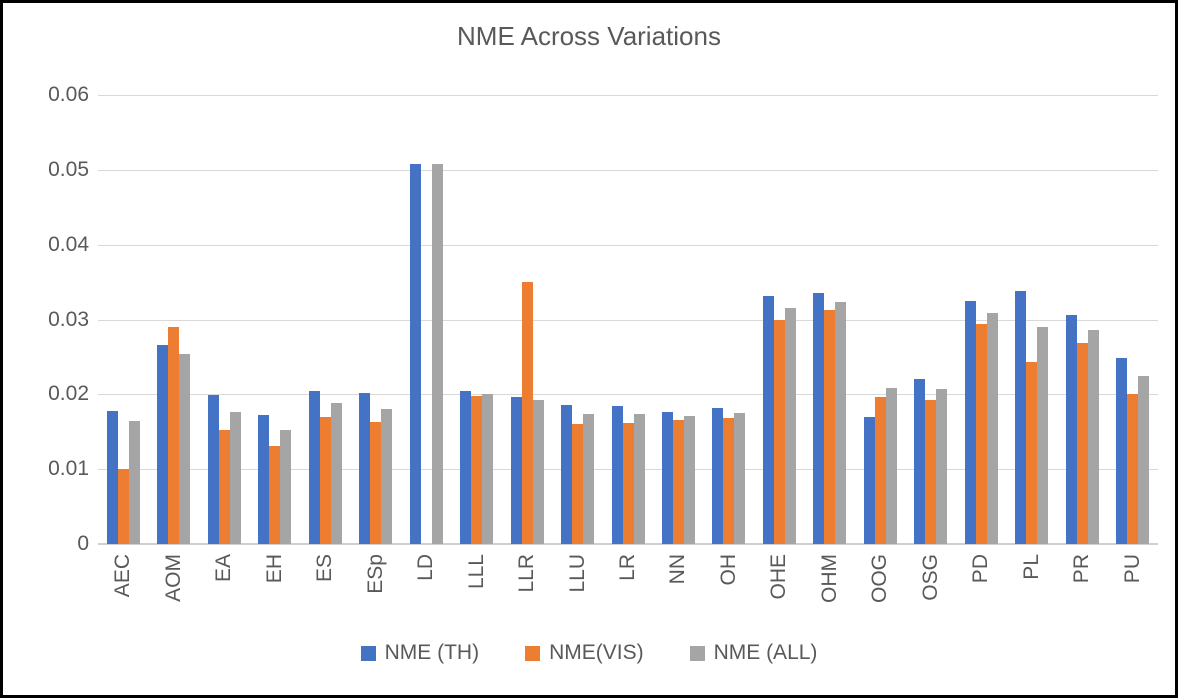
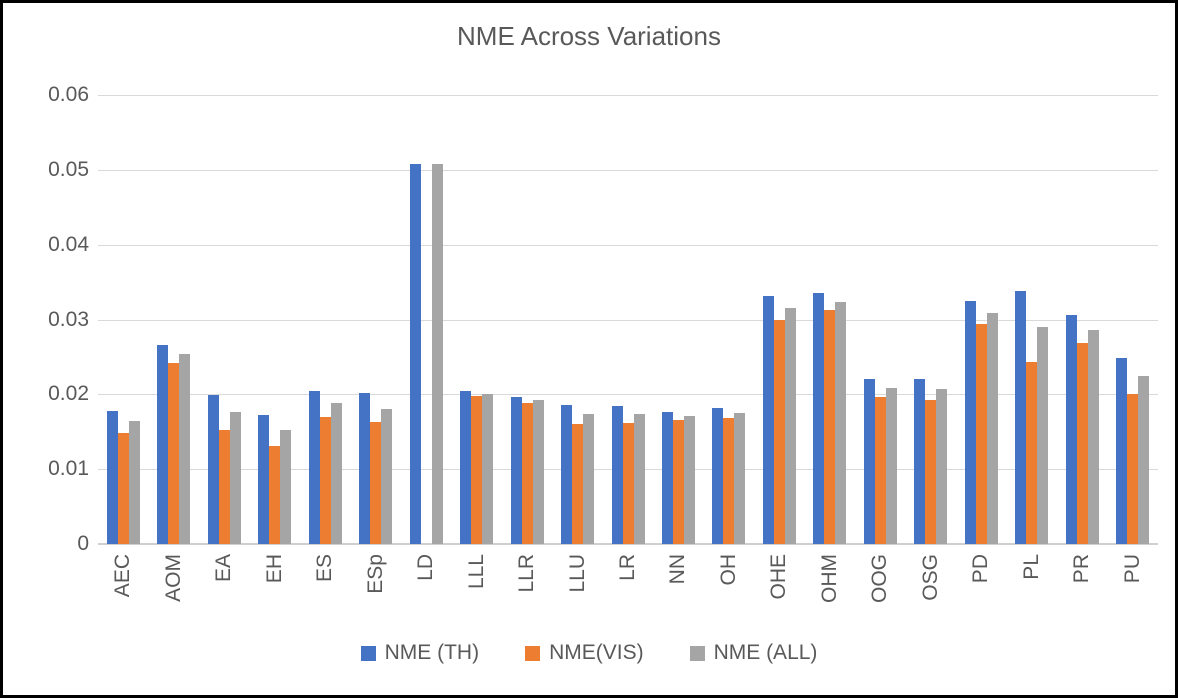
NME(VIS)/AEC: 0.010 -> 0.015
NME(VIS)/AOM: 0.029 -> 0.024
NME(VIS)/LLR: 0.035 -> 0.019
NME (TH)/OOG: 0.017 -> 0.022
